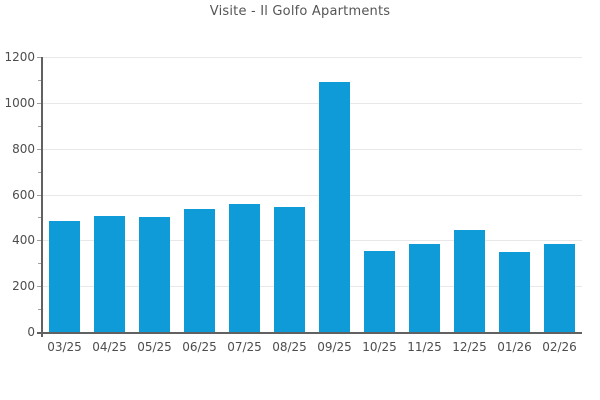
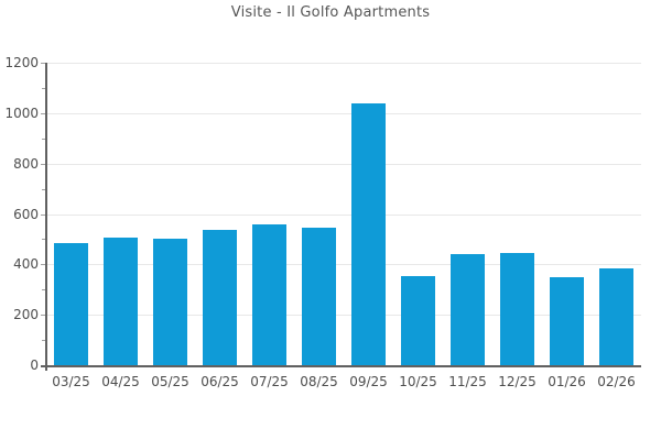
09/25: 1090 -> 1040
11/25: 380 -> 440
